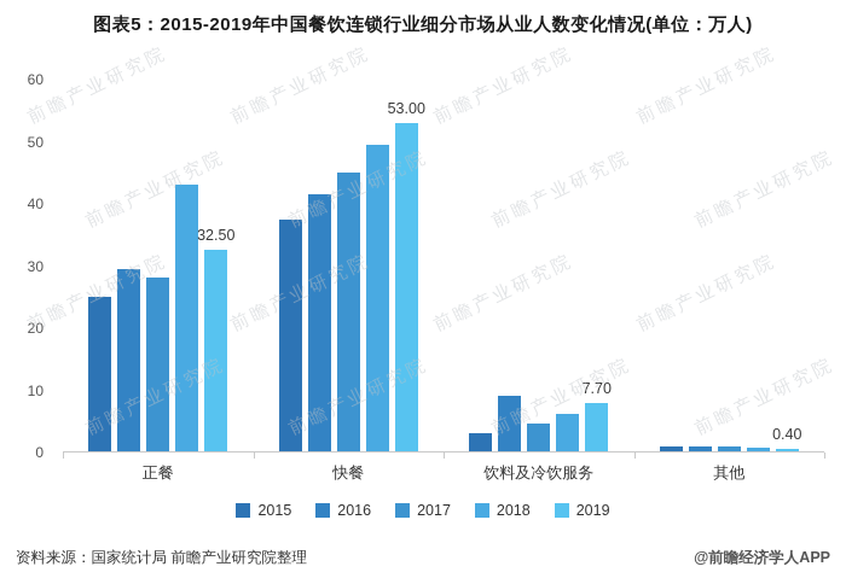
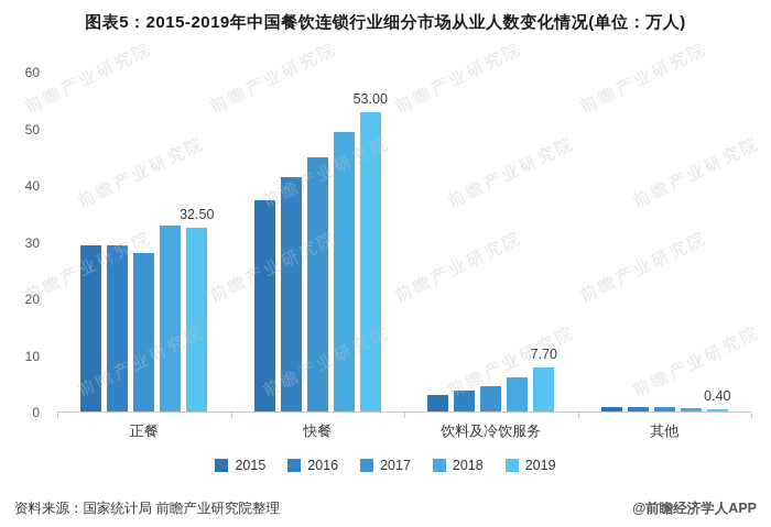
2015/正餐: 25 -> 30
2018/正餐: 43 -> 33
2016/饮料及冷饮服务: 9 -> 4
